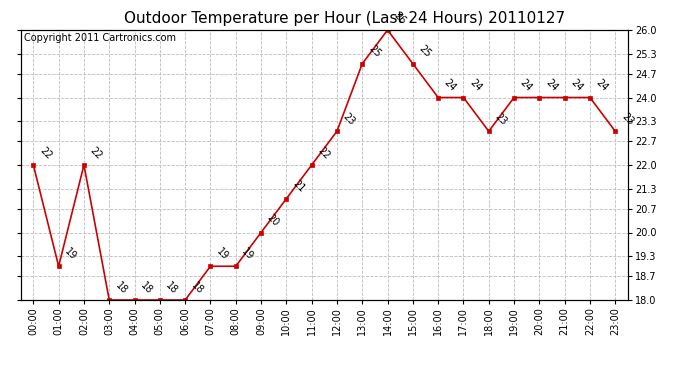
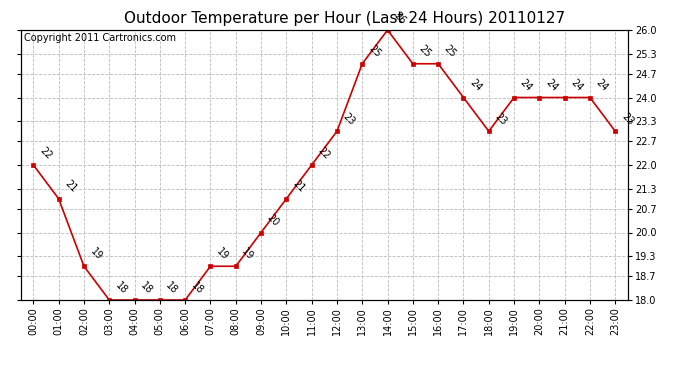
01:00: 19 -> 21
02:00: 22 -> 19
16:00: 24 -> 25
